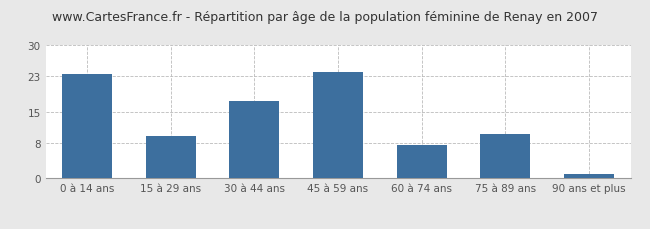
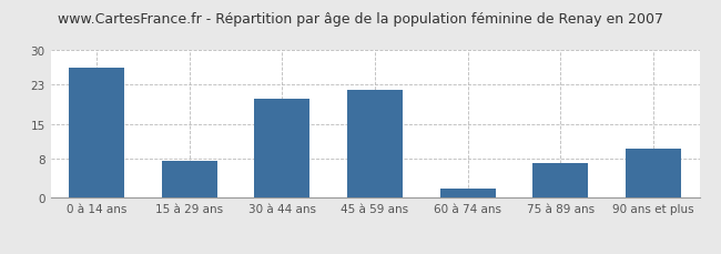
0 à 14 ans: 23.5 -> 26.5
15 à 29 ans: 9.5 -> 7.5
30 à 44 ans: 17.5 -> 20.0
45 à 59 ans: 24.0 -> 22.0
60 à 74 ans: 7.5 -> 2.0
75 à 89 ans: 10.0 -> 7.0
90 ans et plus: 1.0 -> 10.0
